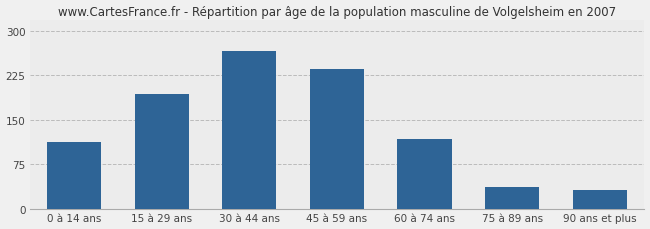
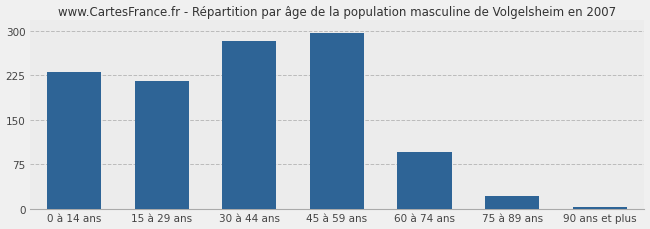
0 à 14 ans: 112 -> 230
15 à 29 ans: 194 -> 215
30 à 44 ans: 266 -> 283
45 à 59 ans: 236 -> 296
60 à 74 ans: 118 -> 95
75 à 89 ans: 36 -> 22
90 ans et plus: 32 -> 3
